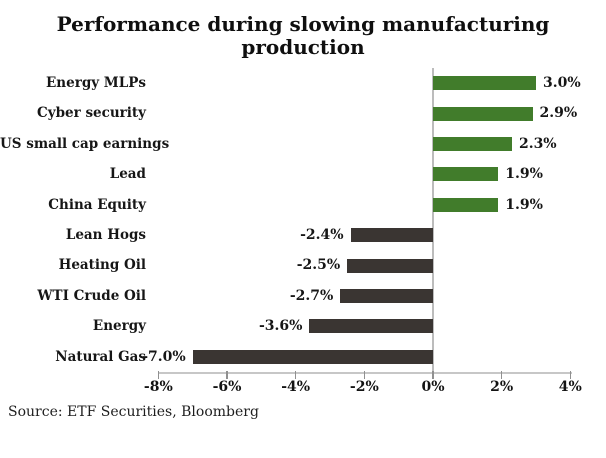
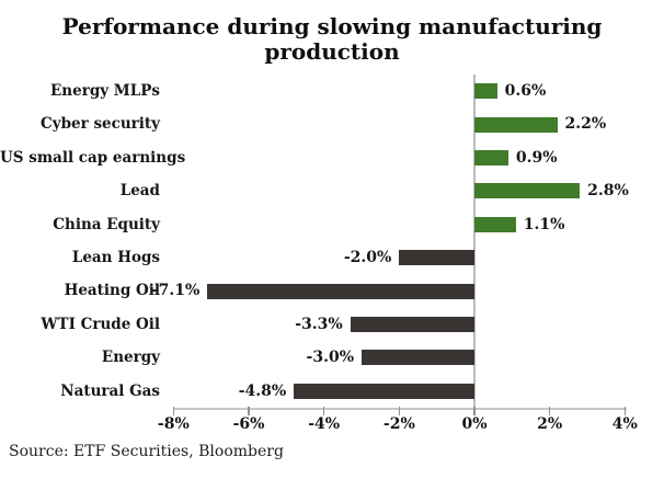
Energy MLPs: 3.0% -> 0.6%
Cyber security: 2.9% -> 2.2%
US small cap earnings: 2.3% -> 0.9%
Lead: 1.9% -> 2.8%
China Equity: 1.9% -> 1.1%
Lean Hogs: -2.4% -> -2.0%
Heating Oil: -2.5% -> -7.1%
WTI Crude Oil: -2.7% -> -3.3%
Energy: -3.6% -> -3.0%
Natural Gas: -7.0% -> -4.8%
